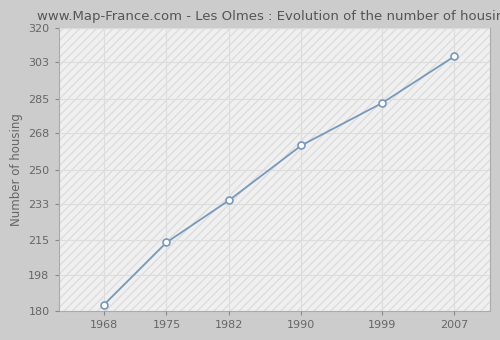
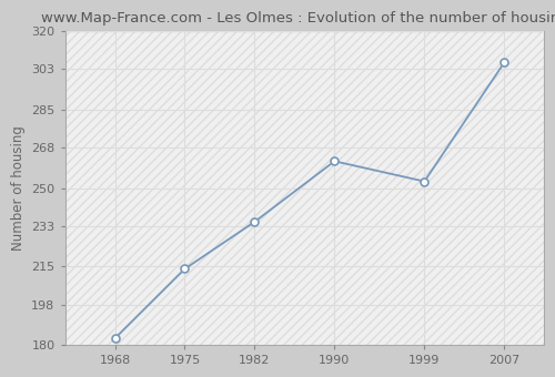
1999: 283 -> 253
